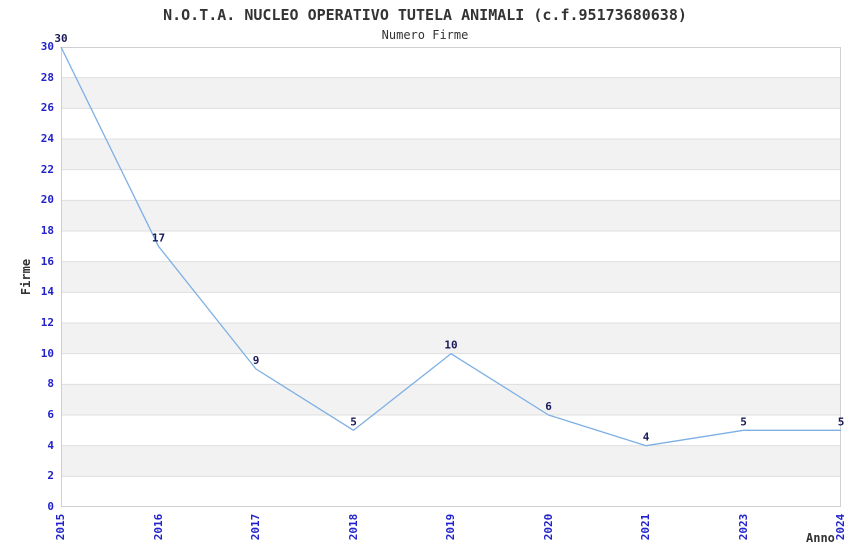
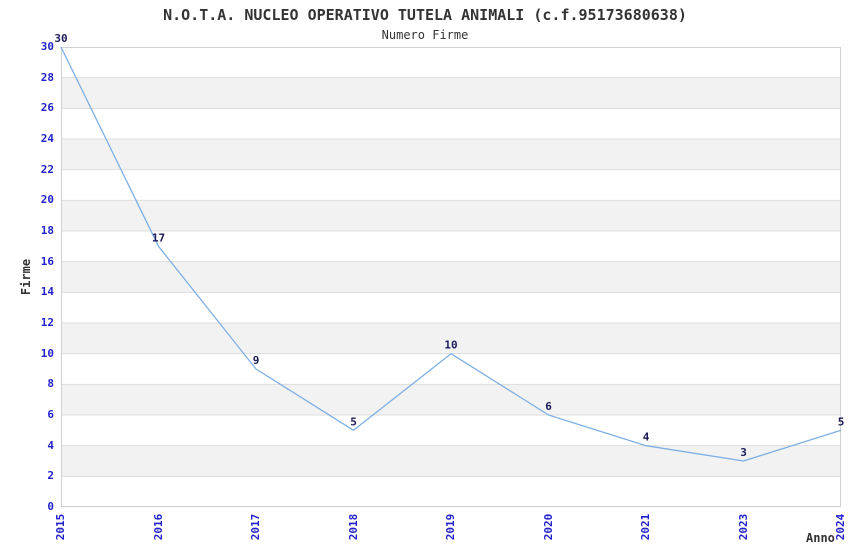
2023: 5 -> 3
